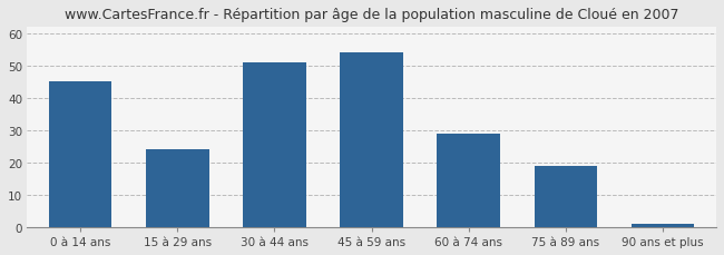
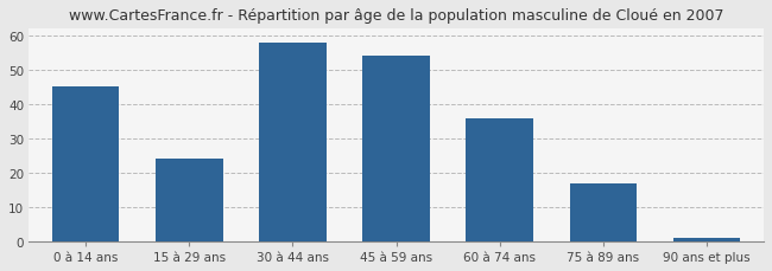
30 à 44 ans: 51 -> 58
60 à 74 ans: 29 -> 36
75 à 89 ans: 19 -> 17
